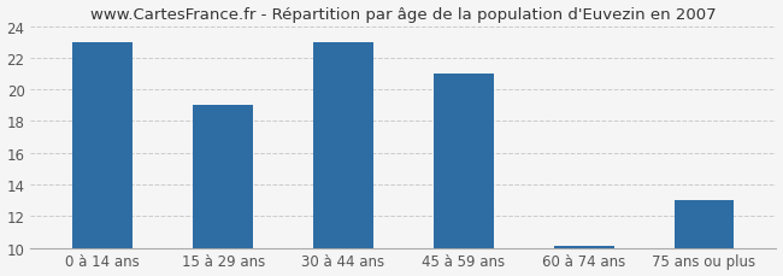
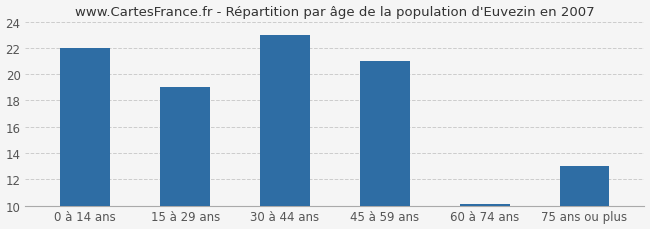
0 à 14 ans: 23.0 -> 22.0
